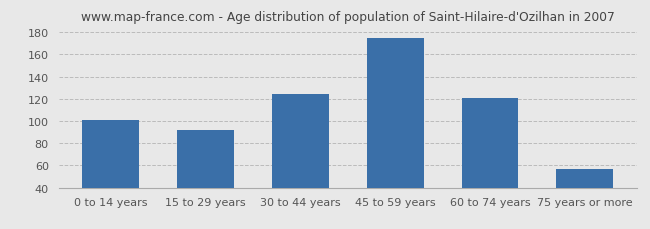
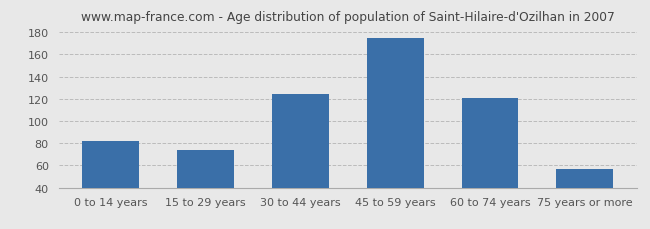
0 to 14 years: 101 -> 82
15 to 29 years: 92 -> 74
